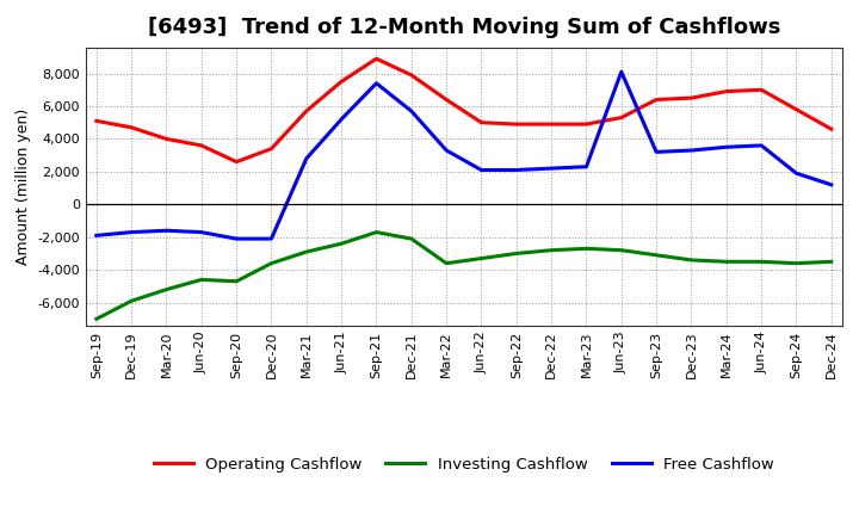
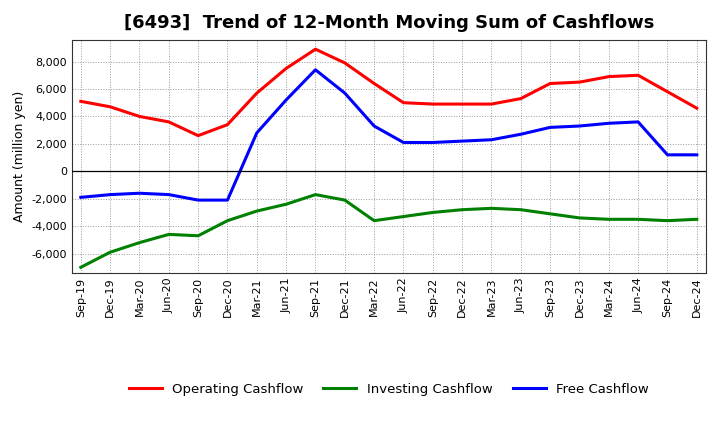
Free Cashflow/Jun-23: 8,100 -> 2,700
Free Cashflow/Sep-24: 1,900 -> 1,200
